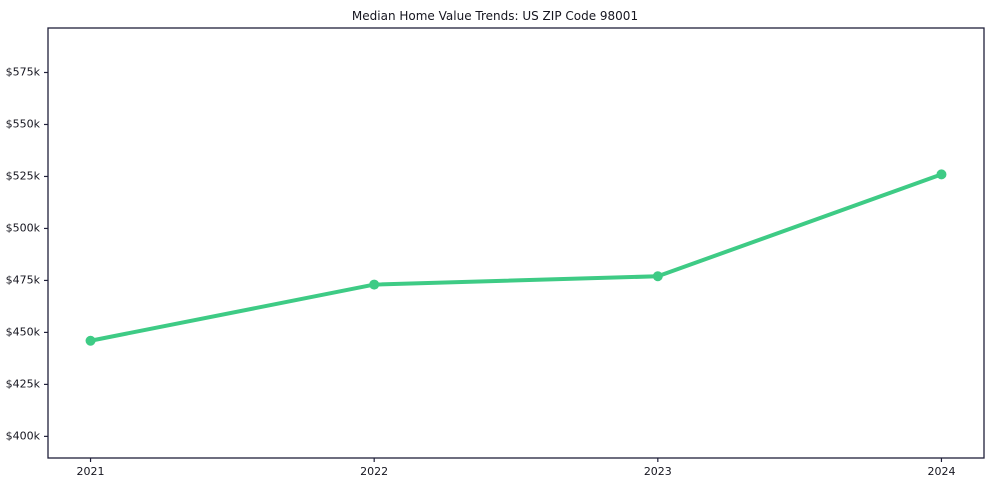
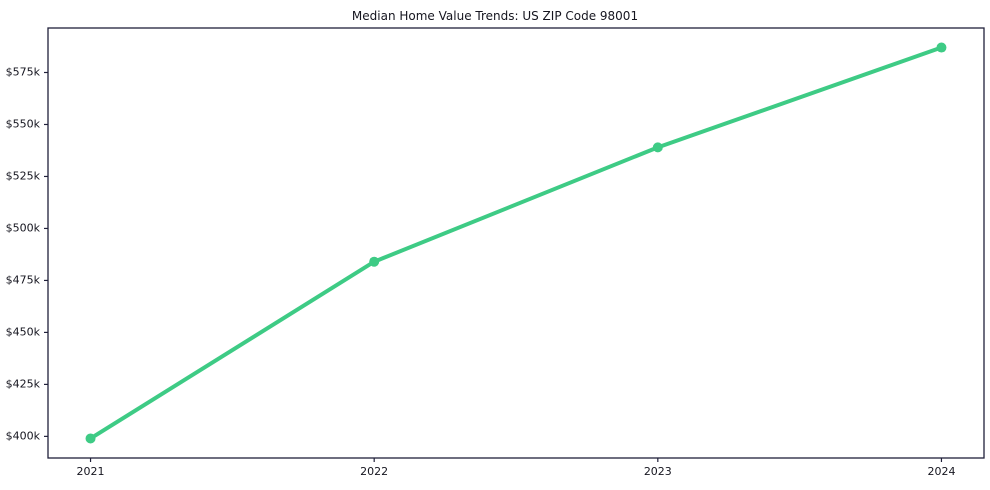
2021: $446k -> $399k
2022: $473k -> $484k
2023: $477k -> $539k
2024: $526k -> $587k
